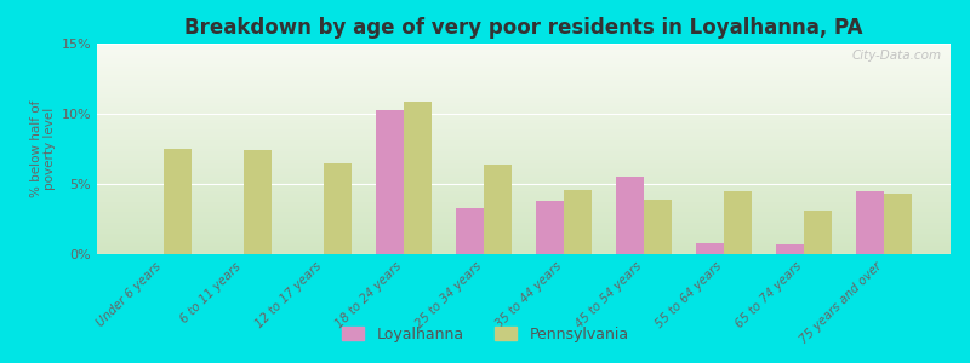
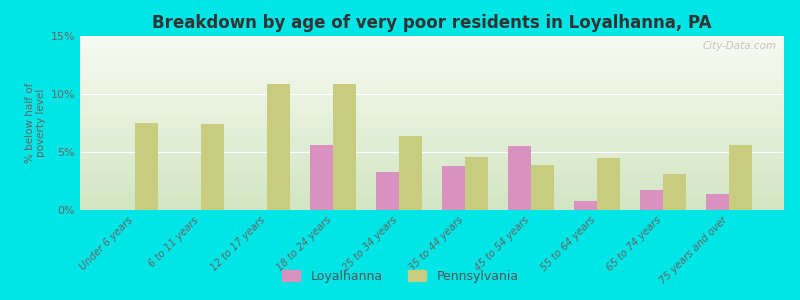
Pennsylvania/12 to 17 years: 6.5% -> 10.9%
Loyalhanna/18 to 24 years: 10.3% -> 5.6%
Loyalhanna/65 to 74 years: 0.7% -> 1.7%
Loyalhanna/75 years and over: 4.5% -> 1.4%
Pennsylvania/75 years and over: 4.3% -> 5.6%
